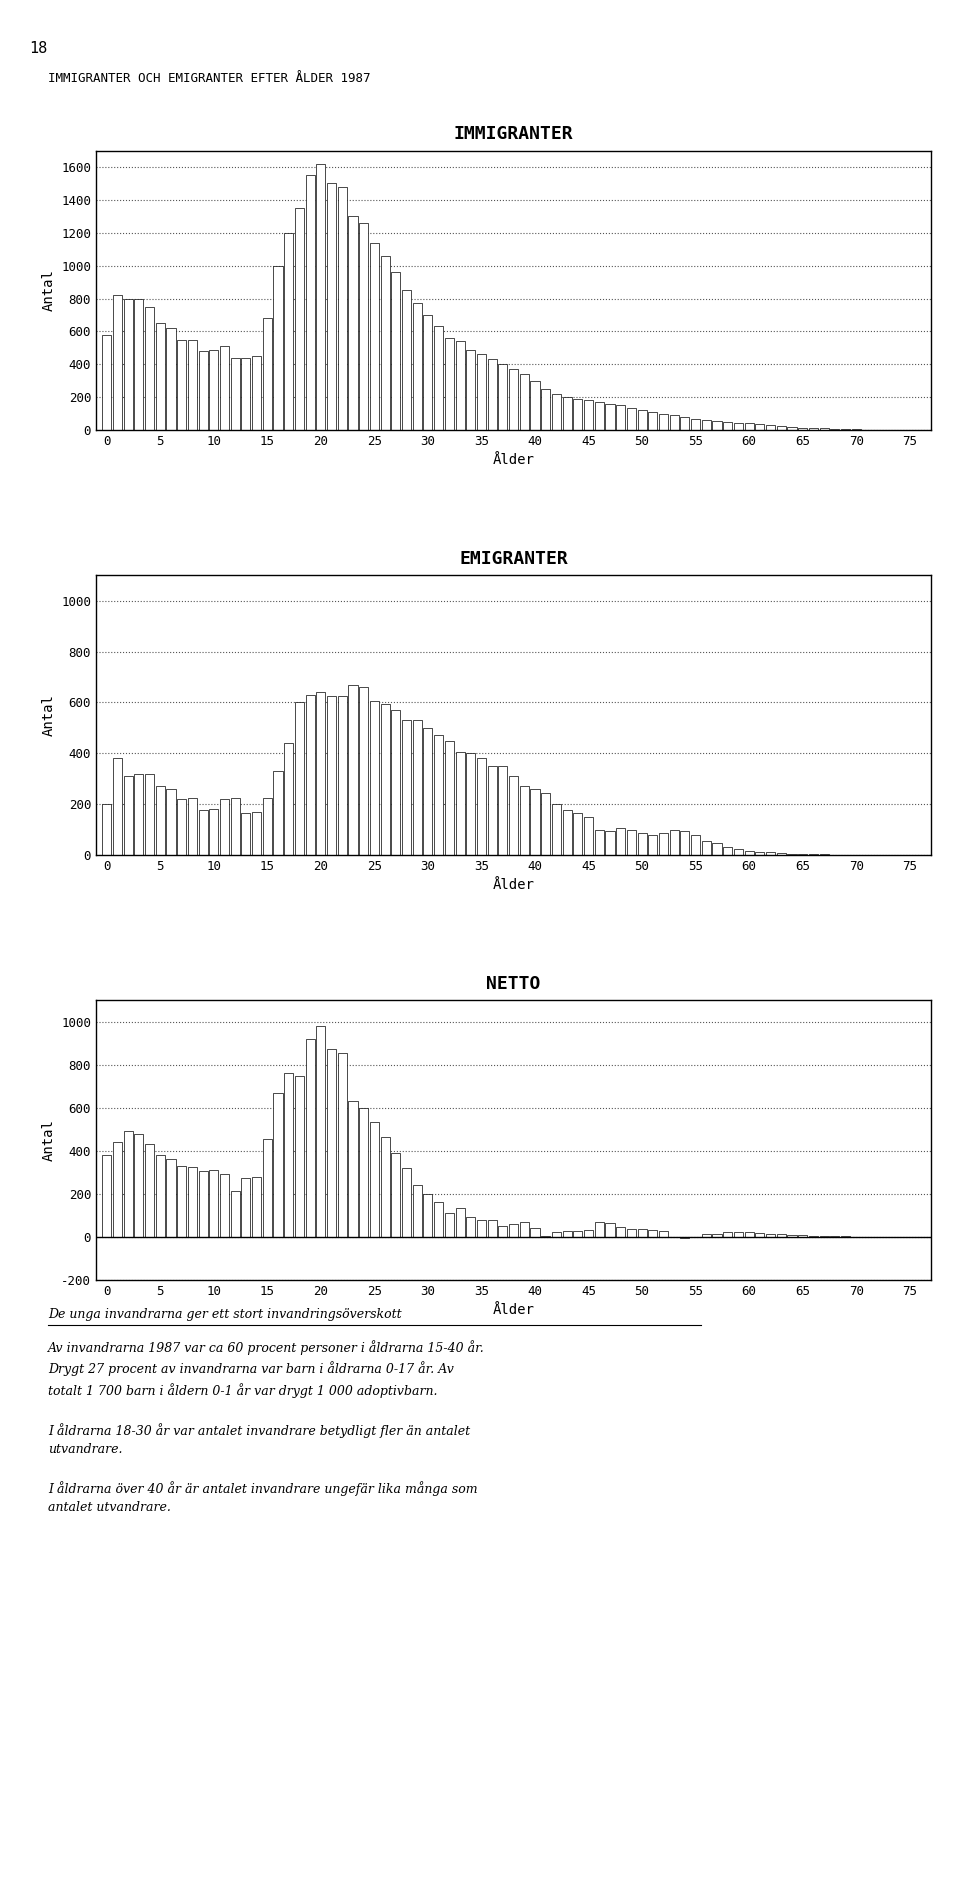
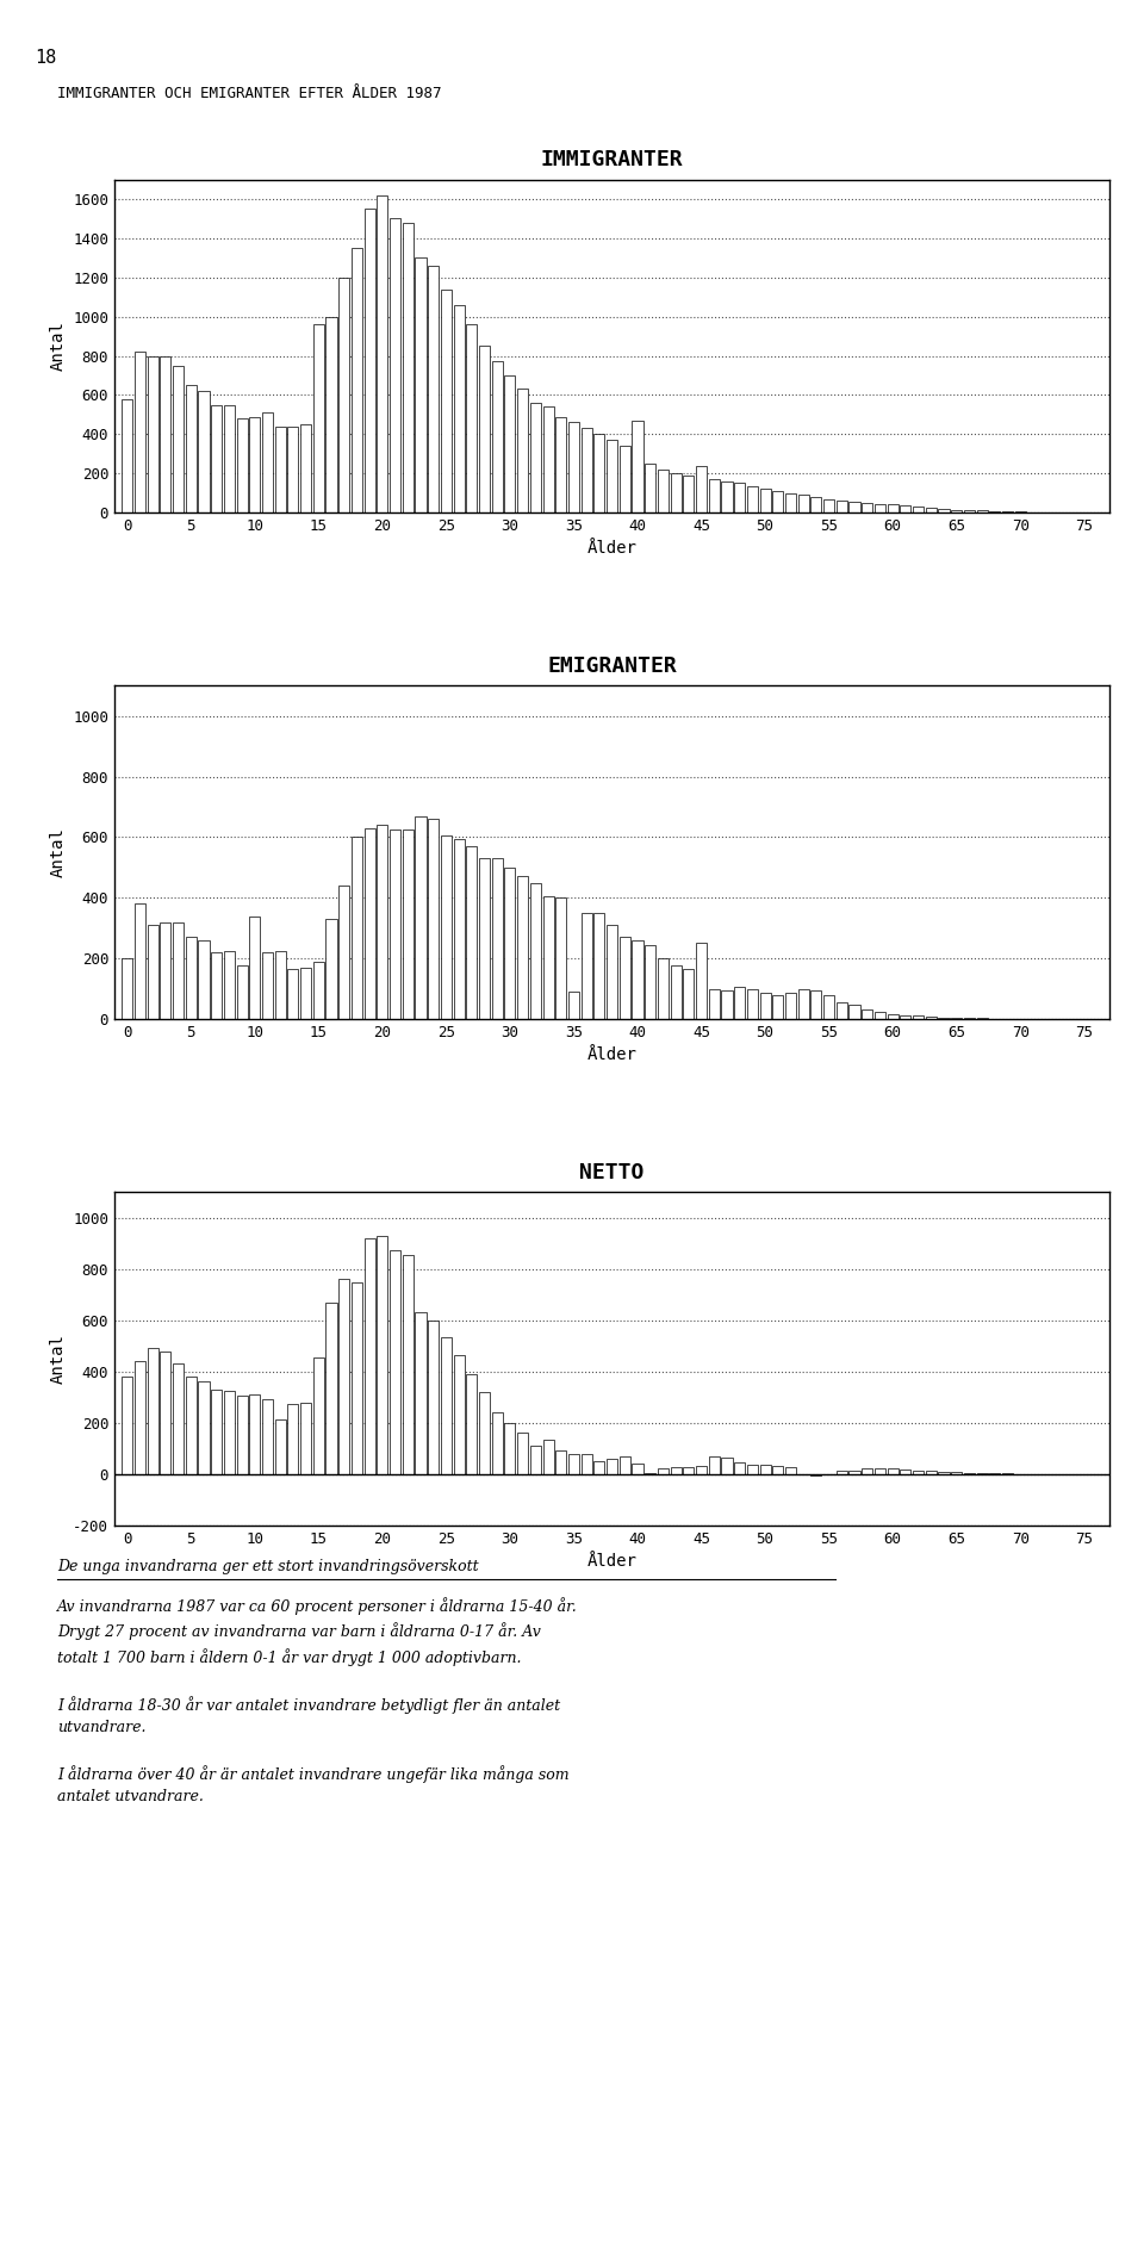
IMMIGRANTER/15: 680 -> 960
IMMIGRANTER/40: 300 -> 470
IMMIGRANTER/45: 180 -> 240
EMIGRANTER/10: 180 -> 340
EMIGRANTER/15: 225 -> 190
EMIGRANTER/35: 380 -> 90
EMIGRANTER/45: 150 -> 250
NETTO/20: 980 -> 930
